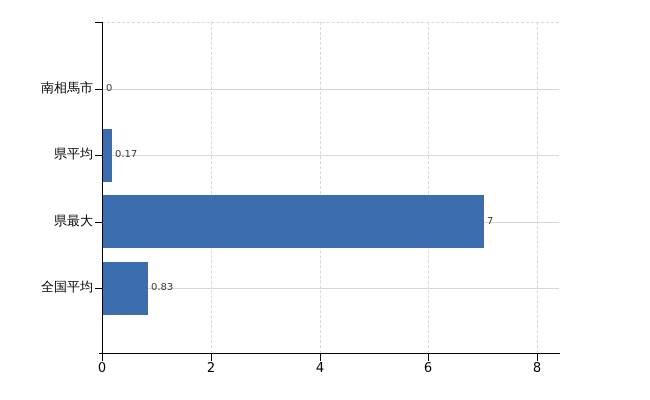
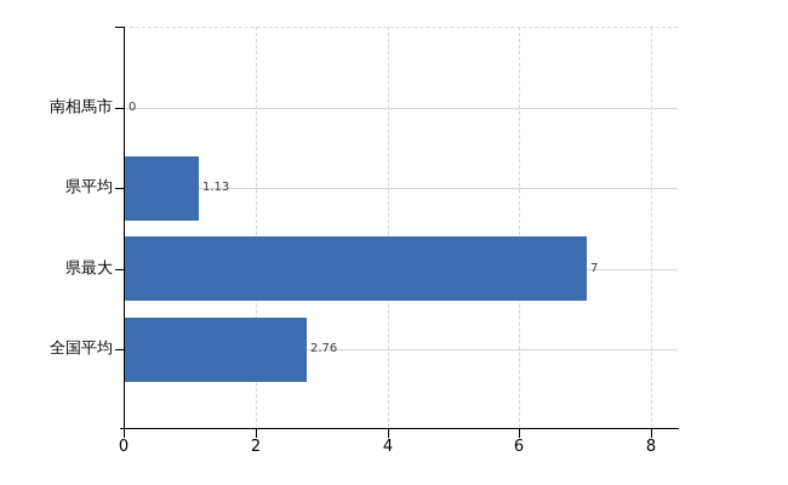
県平均: 0.17 -> 1.13
全国平均: 0.83 -> 2.76
